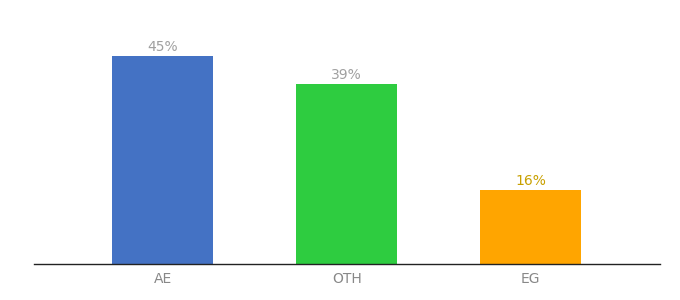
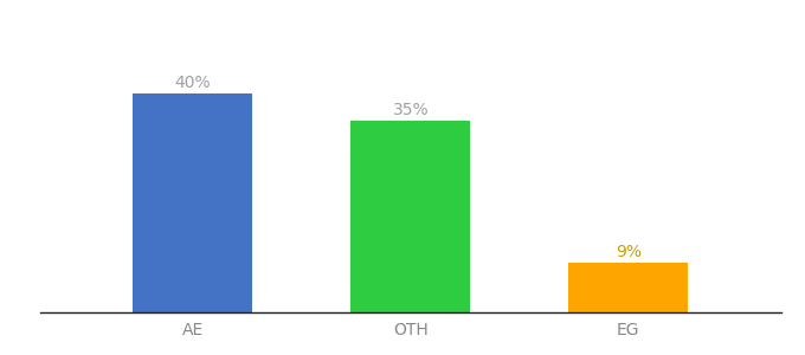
AE: 45% -> 40%
OTH: 39% -> 35%
EG: 16% -> 9%
